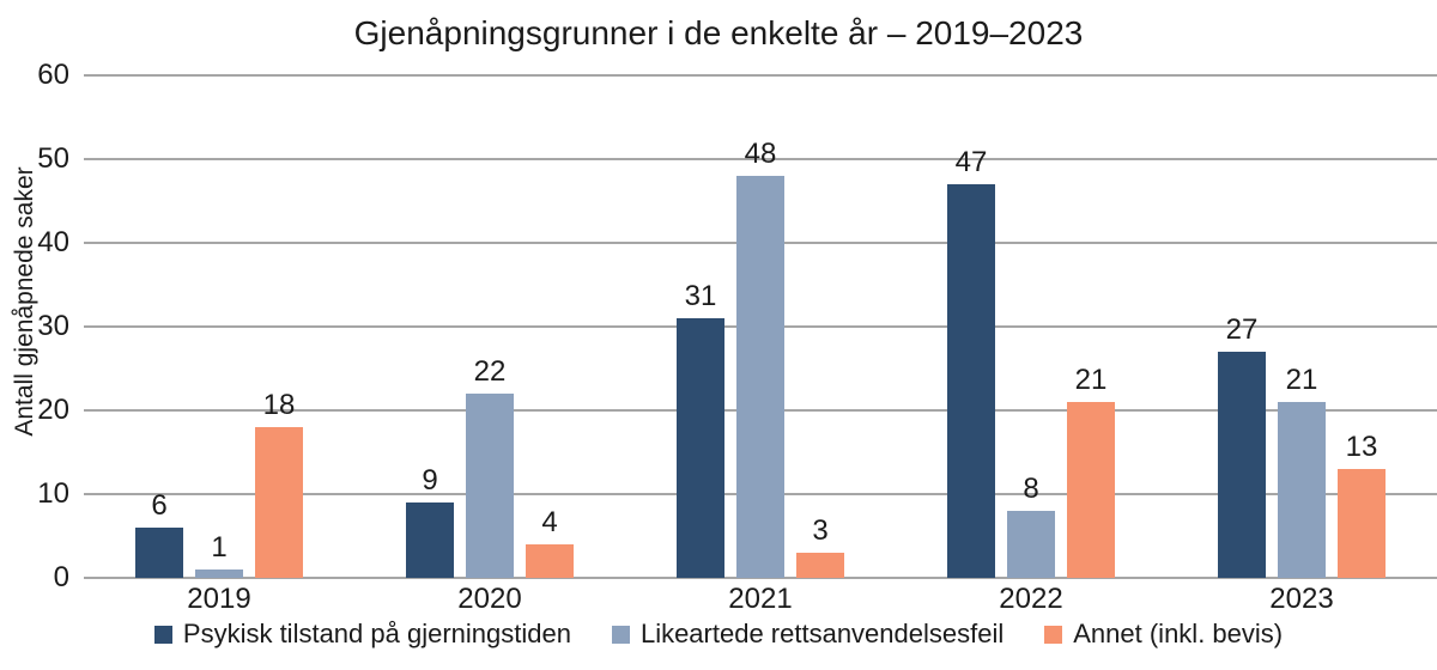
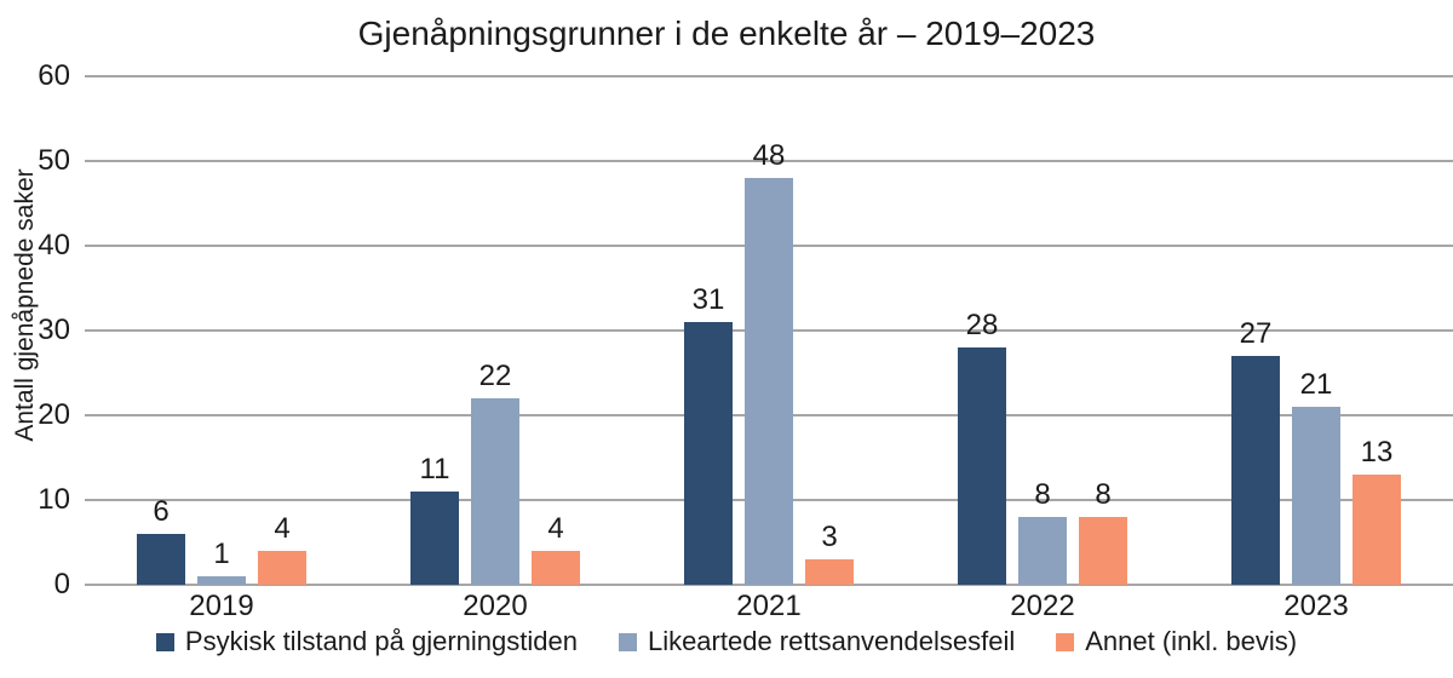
Annet (inkl. bevis)/2019: 18 -> 4
Psykisk tilstand på gjerningstiden/2020: 9 -> 11
Psykisk tilstand på gjerningstiden/2022: 47 -> 28
Annet (inkl. bevis)/2022: 21 -> 8
